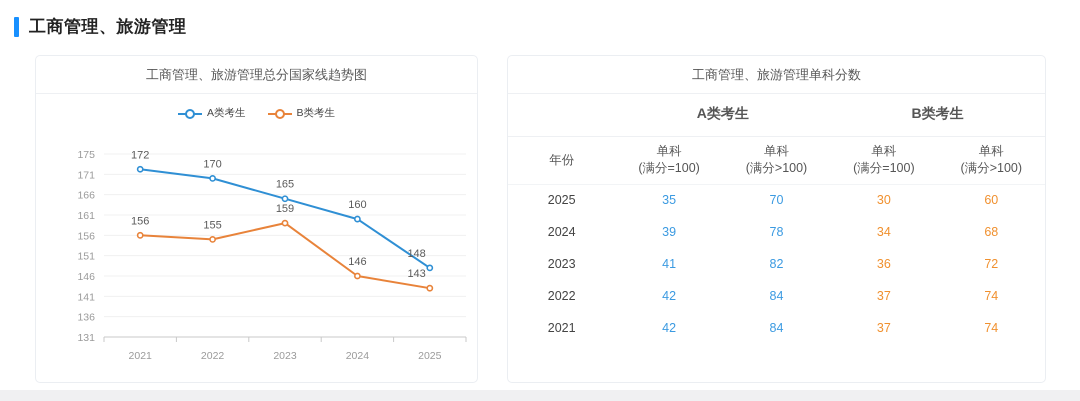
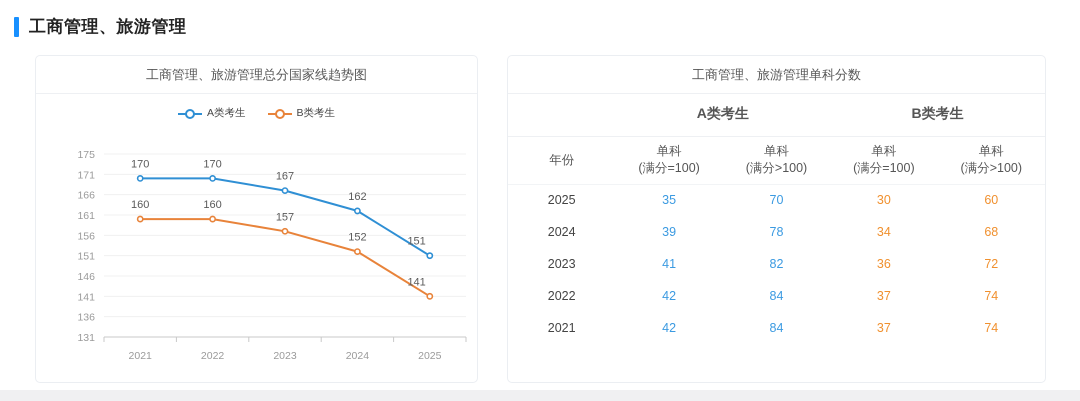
A类考生/2021: 172 -> 170
B类考生/2021: 156 -> 160
B类考生/2022: 155 -> 160
A类考生/2023: 165 -> 167
B类考生/2023: 159 -> 157
A类考生/2024: 160 -> 162
B类考生/2024: 146 -> 152
A类考生/2025: 148 -> 151
B类考生/2025: 143 -> 141
